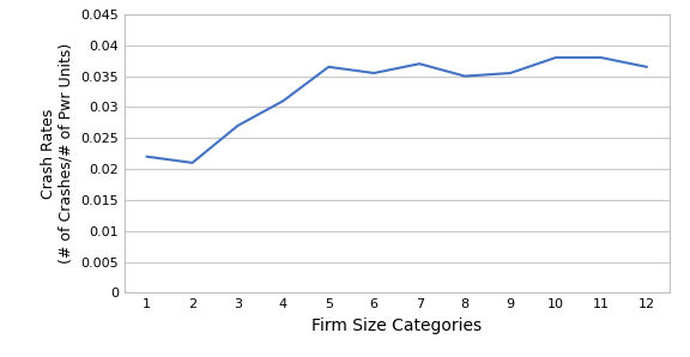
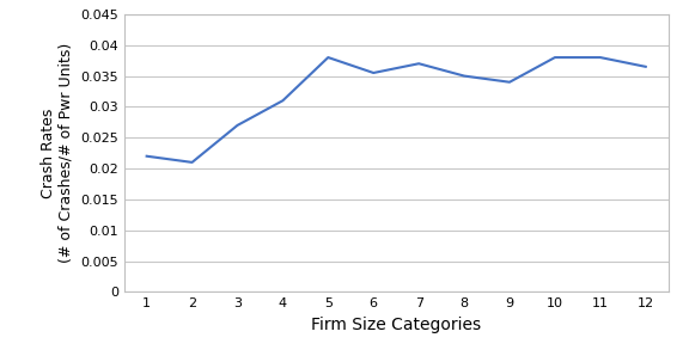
5: 0.0365 -> 0.0380
9: 0.0355 -> 0.0340
